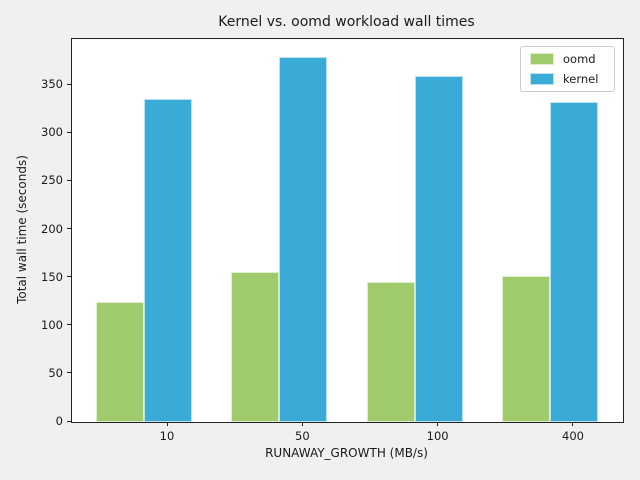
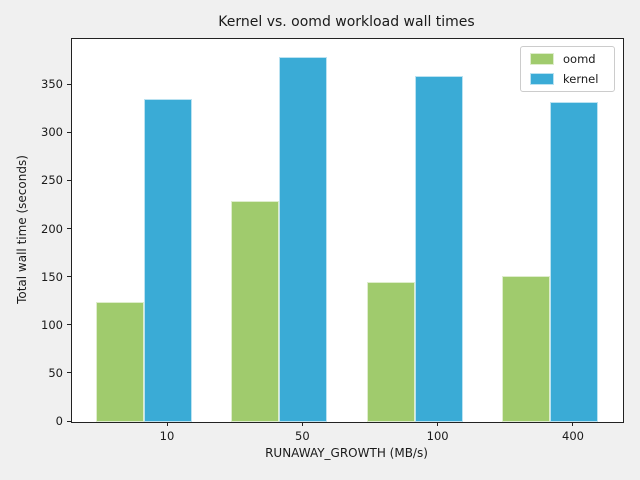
oomd/50: 160 -> 230
